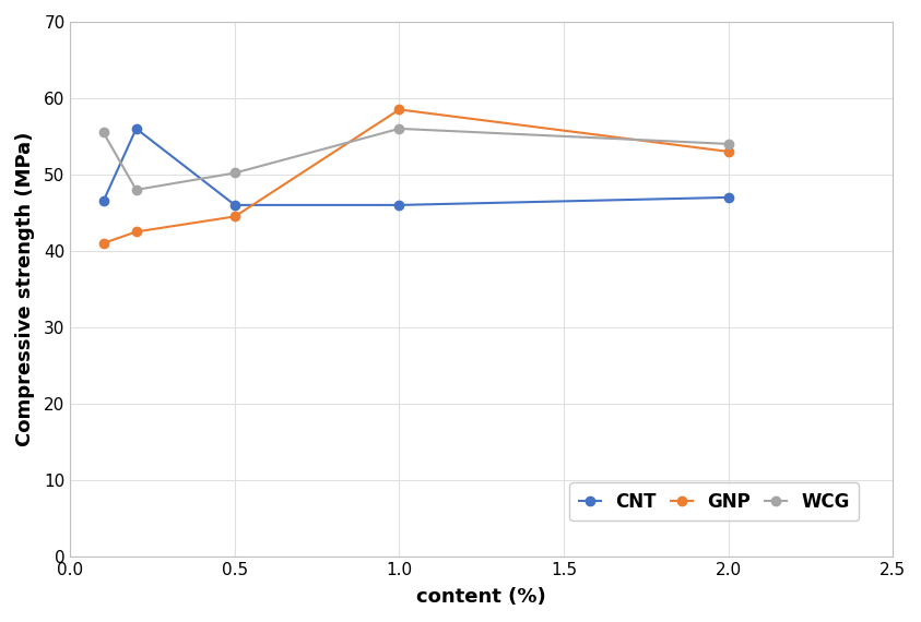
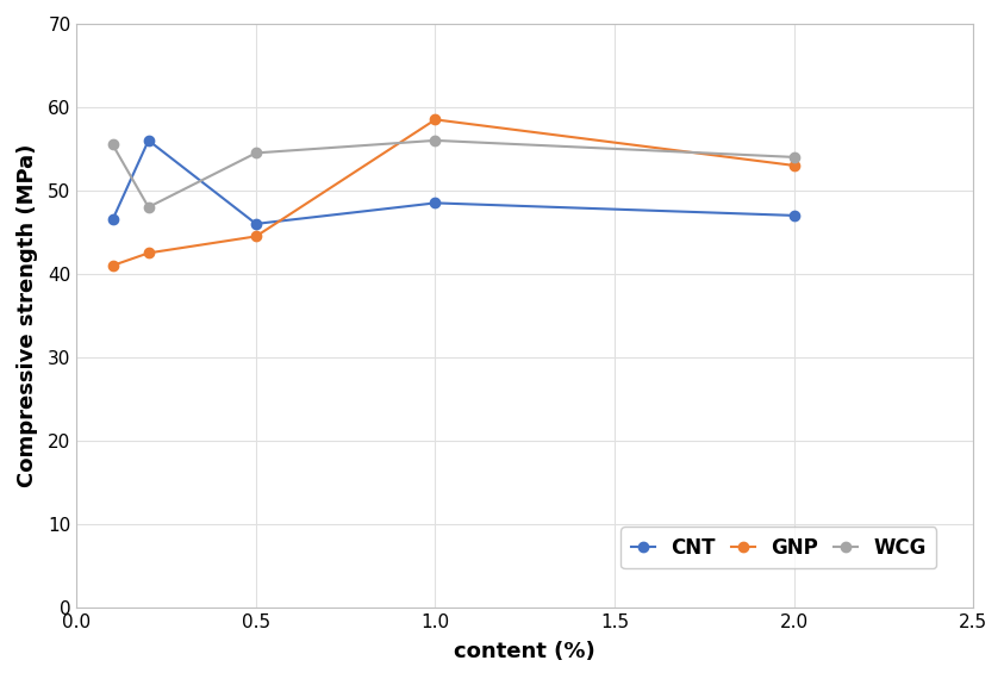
WCG/0.5: 50.2 -> 54.5
CNT/1.0: 46.0 -> 48.5
